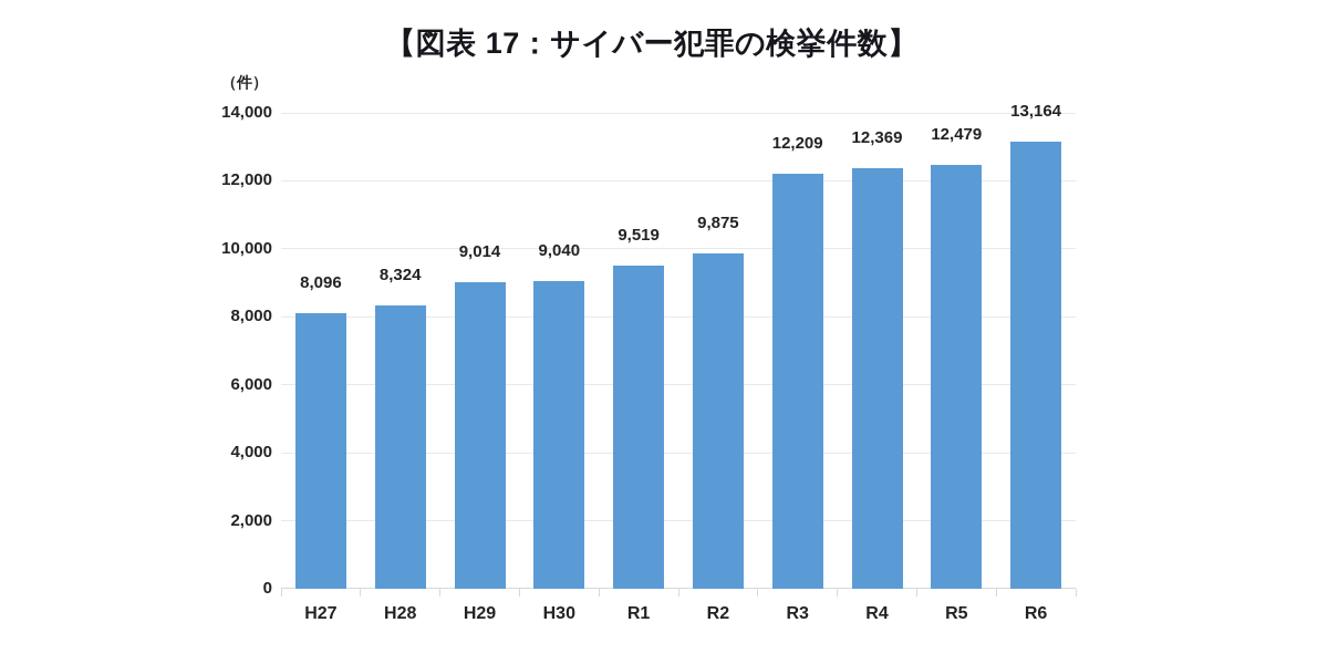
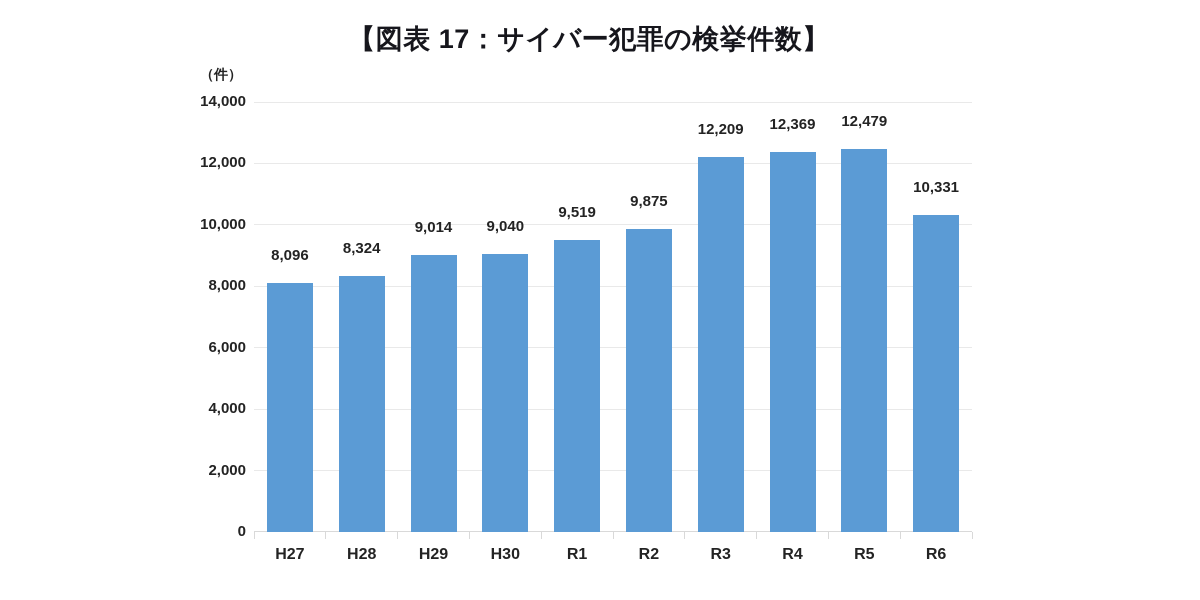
R6: 13,164 -> 10,331
